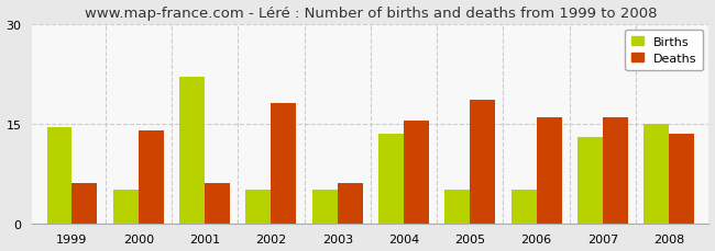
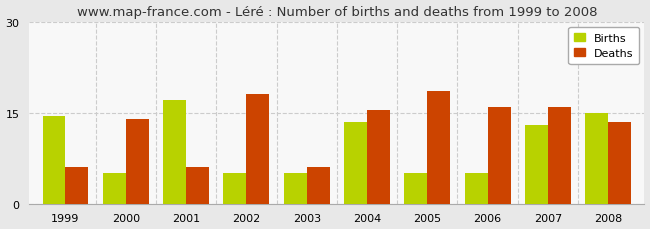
Births/2001: 22.0 -> 17.0
